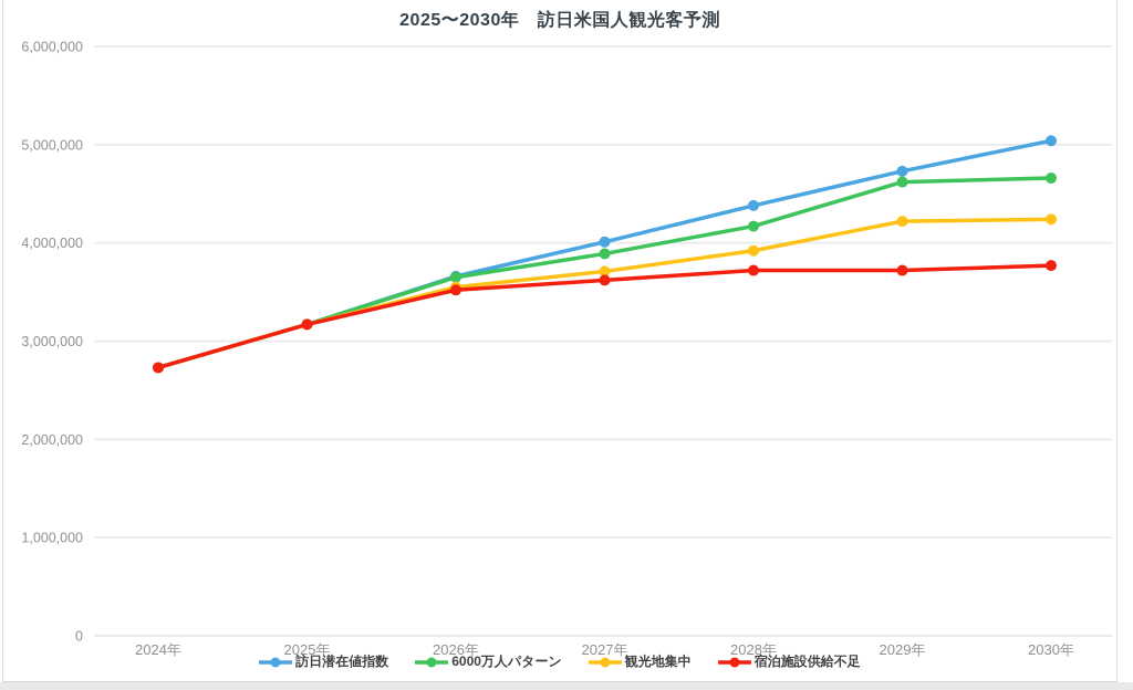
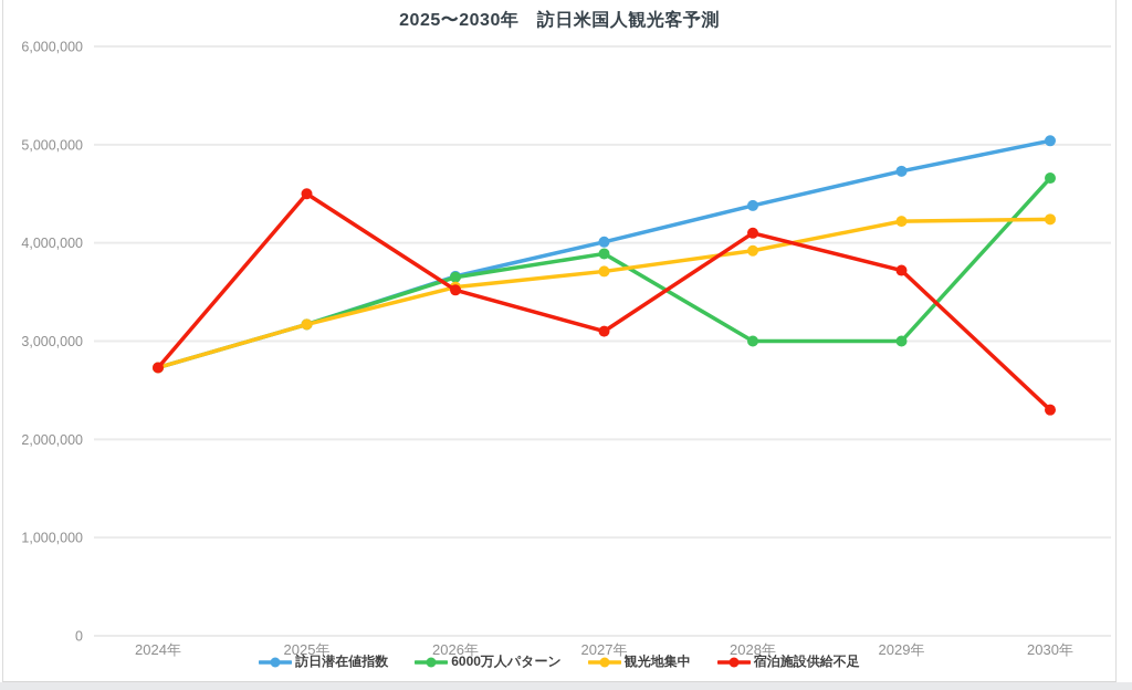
宿泊施設供給不足/2025年: 3200000 -> 4500000
宿泊施設供給不足/2027年: 3600000 -> 3100000
6000万人パターン/2028年: 4200000 -> 3000000
宿泊施設供給不足/2028年: 3700000 -> 4100000
6000万人パターン/2029年: 4600000 -> 3000000
宿泊施設供給不足/2030年: 3800000 -> 2300000
